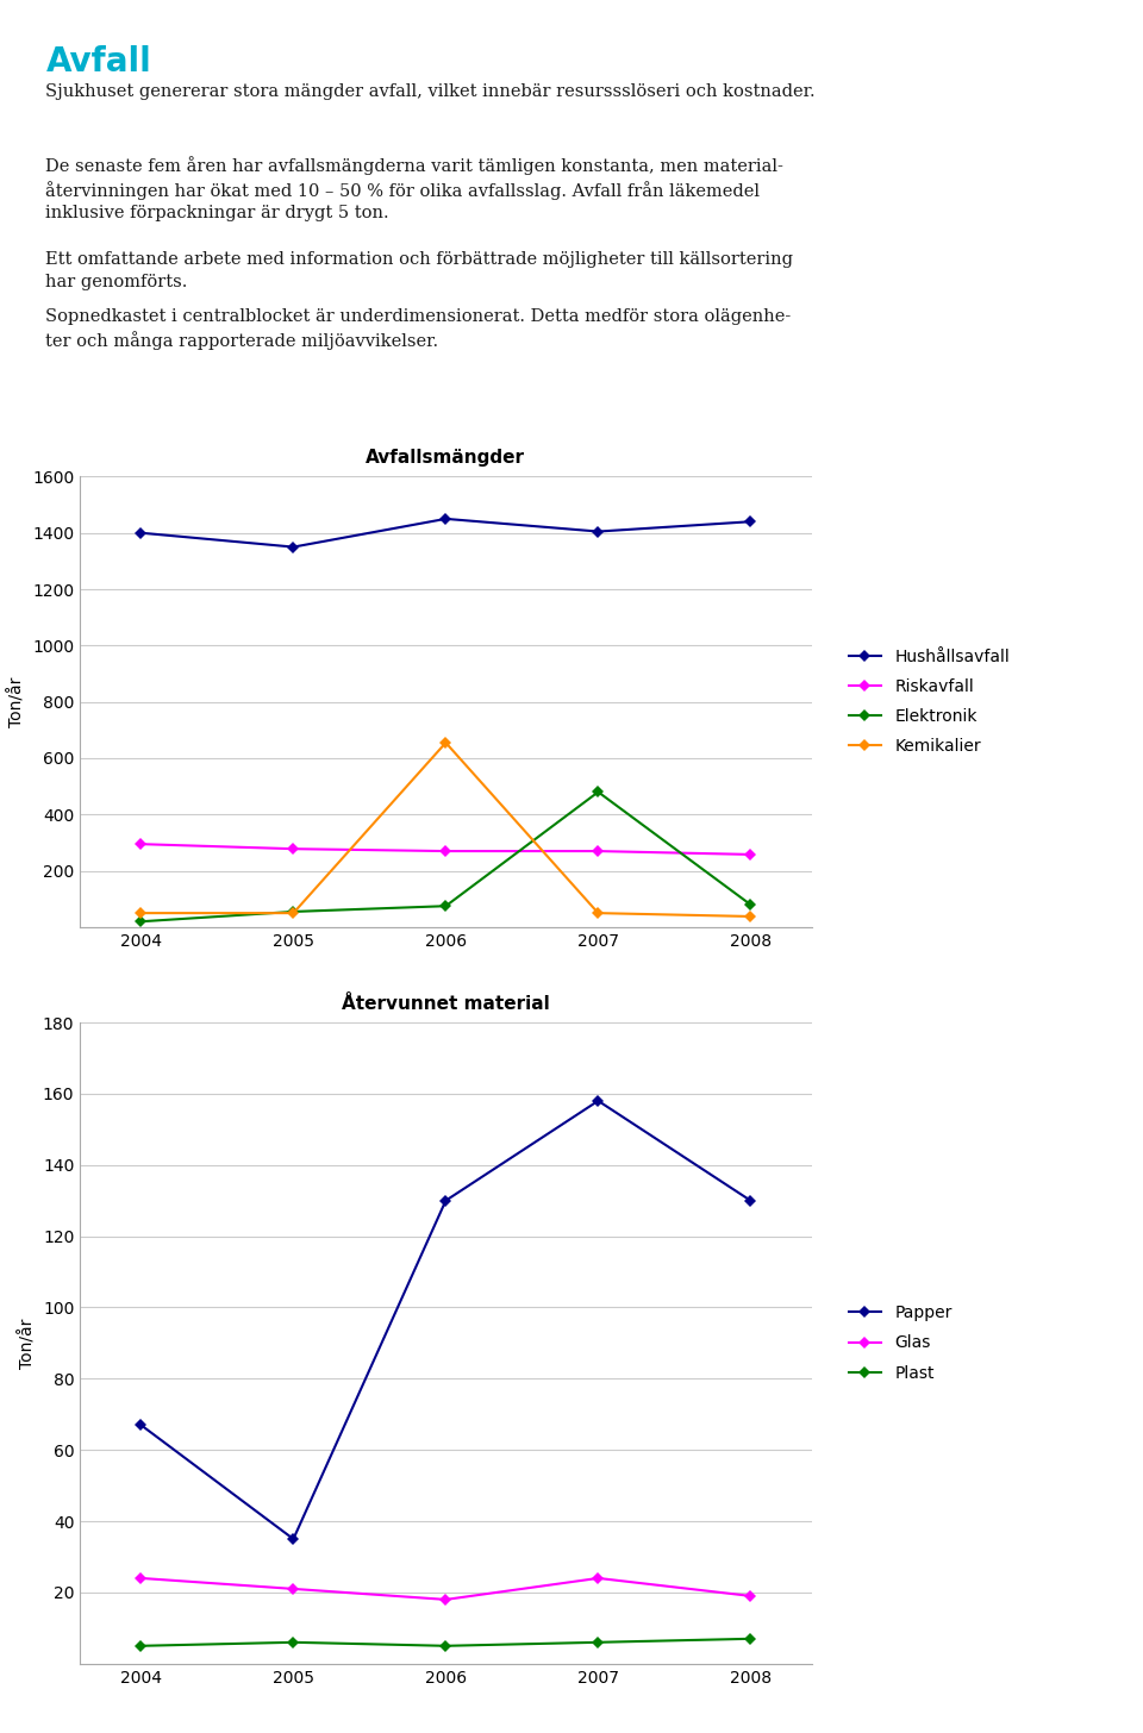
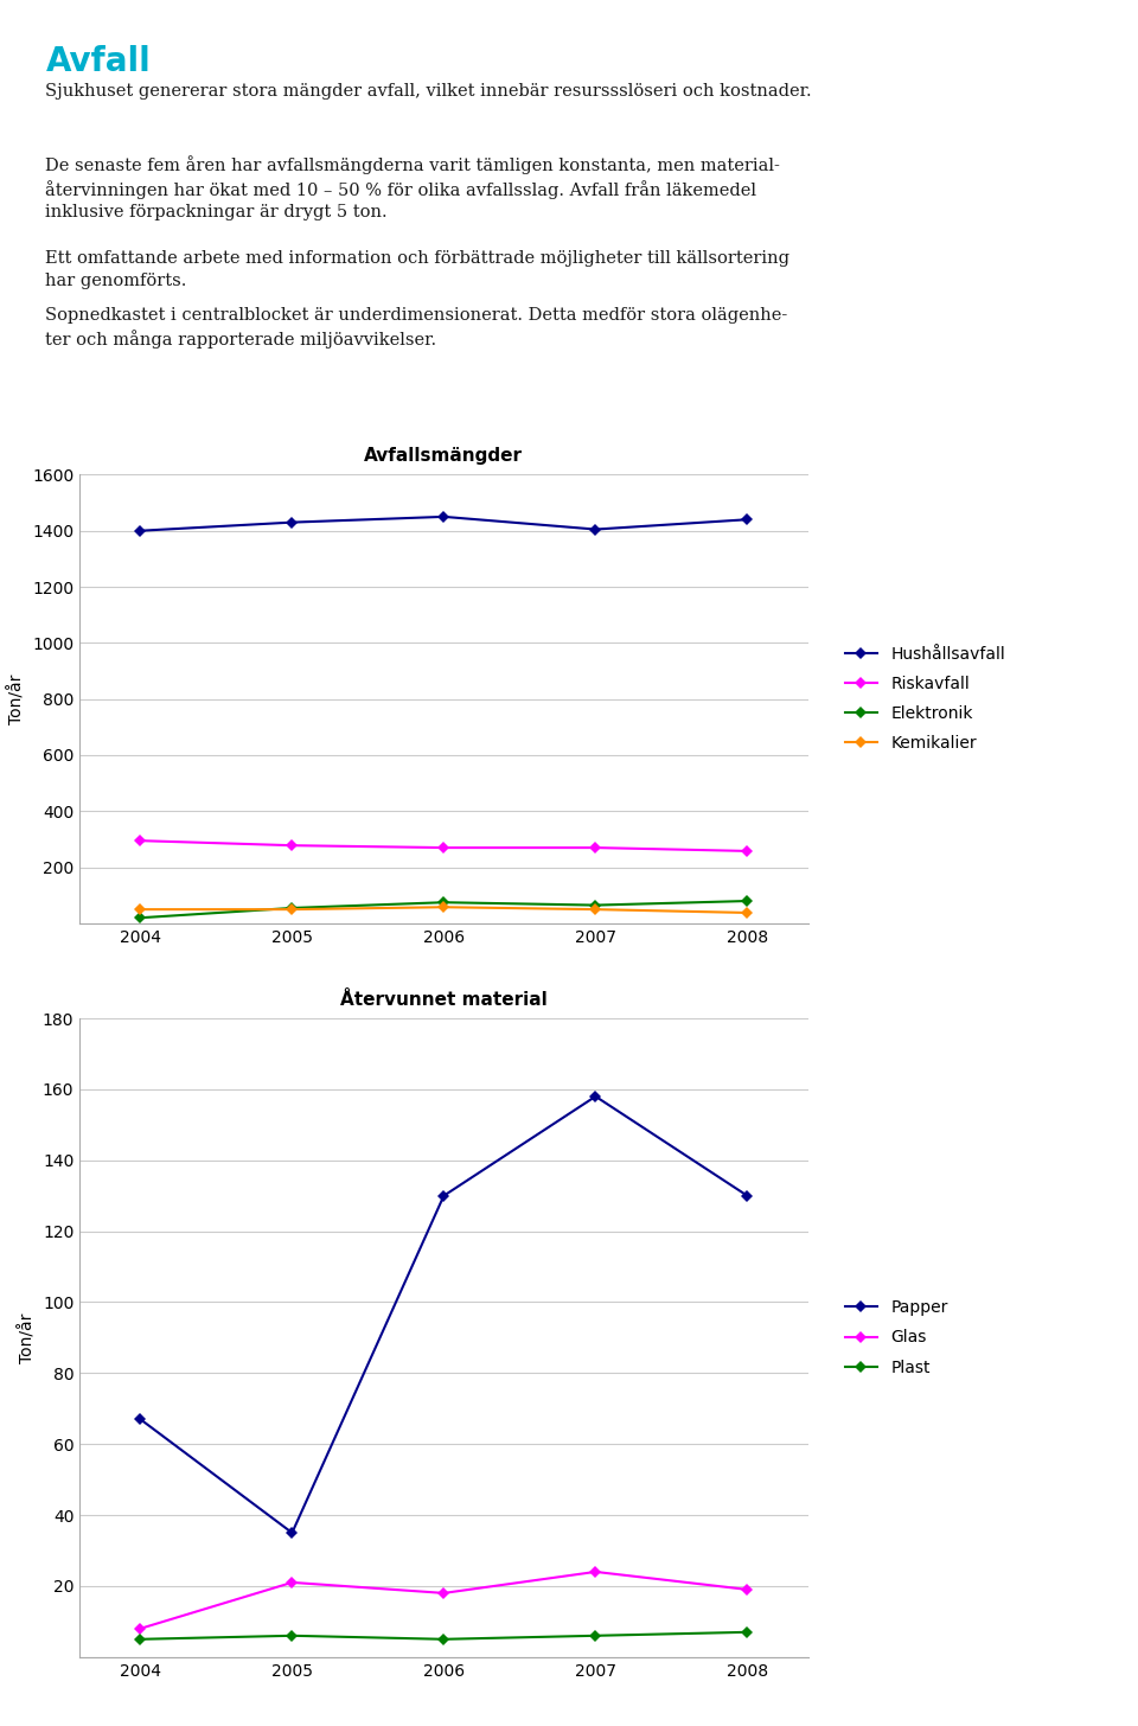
Avfallsmängder/Hushållsavfall/2005: 1350 -> 1430
Avfallsmängder/Kemikalier/2006: 655 -> 58
Avfallsmängder/Elektronik/2007: 480 -> 65
Återvunnet material/Glas/2004: 24 -> 8
